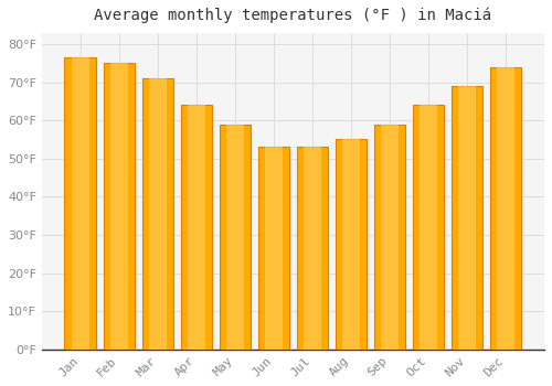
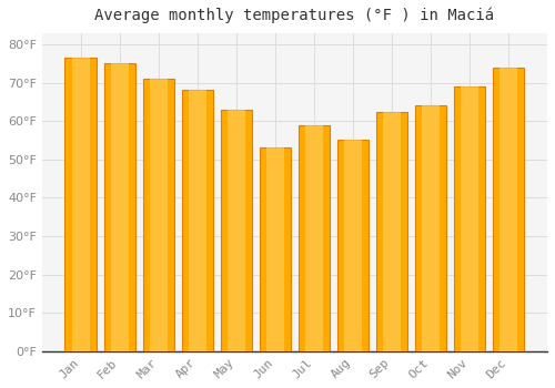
Apr: 64.0°F -> 68.0°F
May: 59.0°F -> 63.0°F
Jul: 53.0°F -> 59.0°F
Sep: 59.0°F -> 62.5°F
